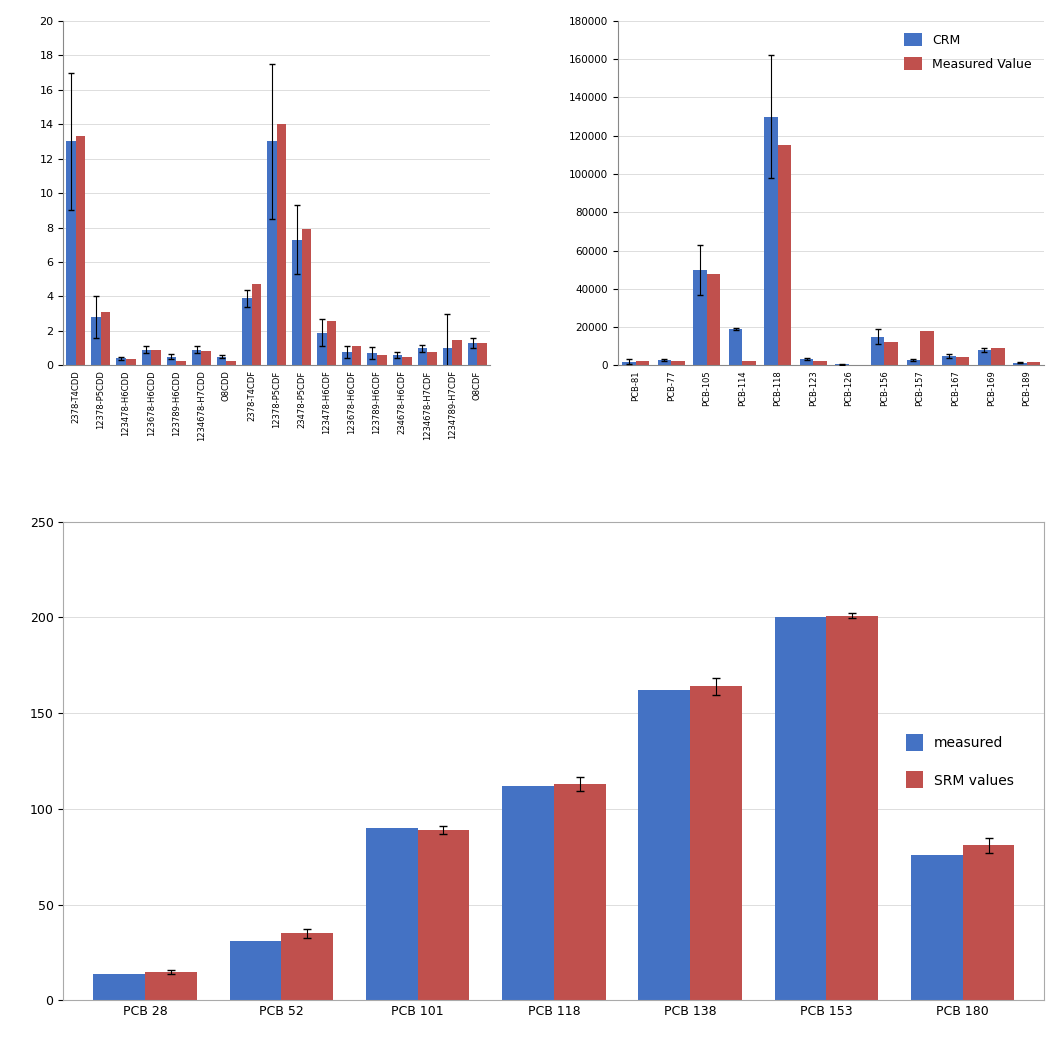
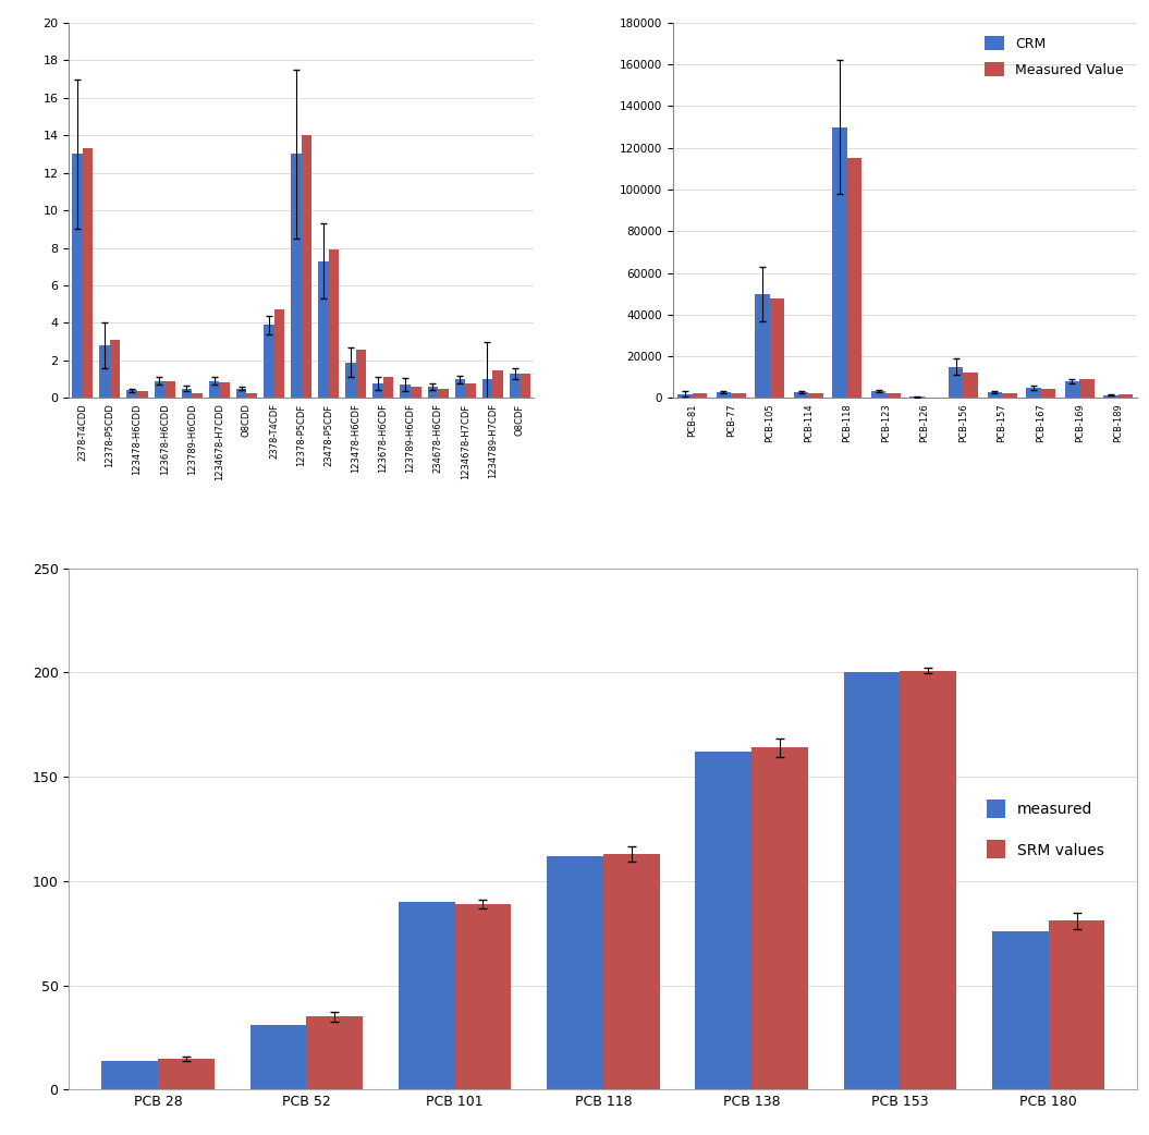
CRM/PCB-114: 19000 -> 3000
Measured Value/PCB-157: 18000 -> 2000
